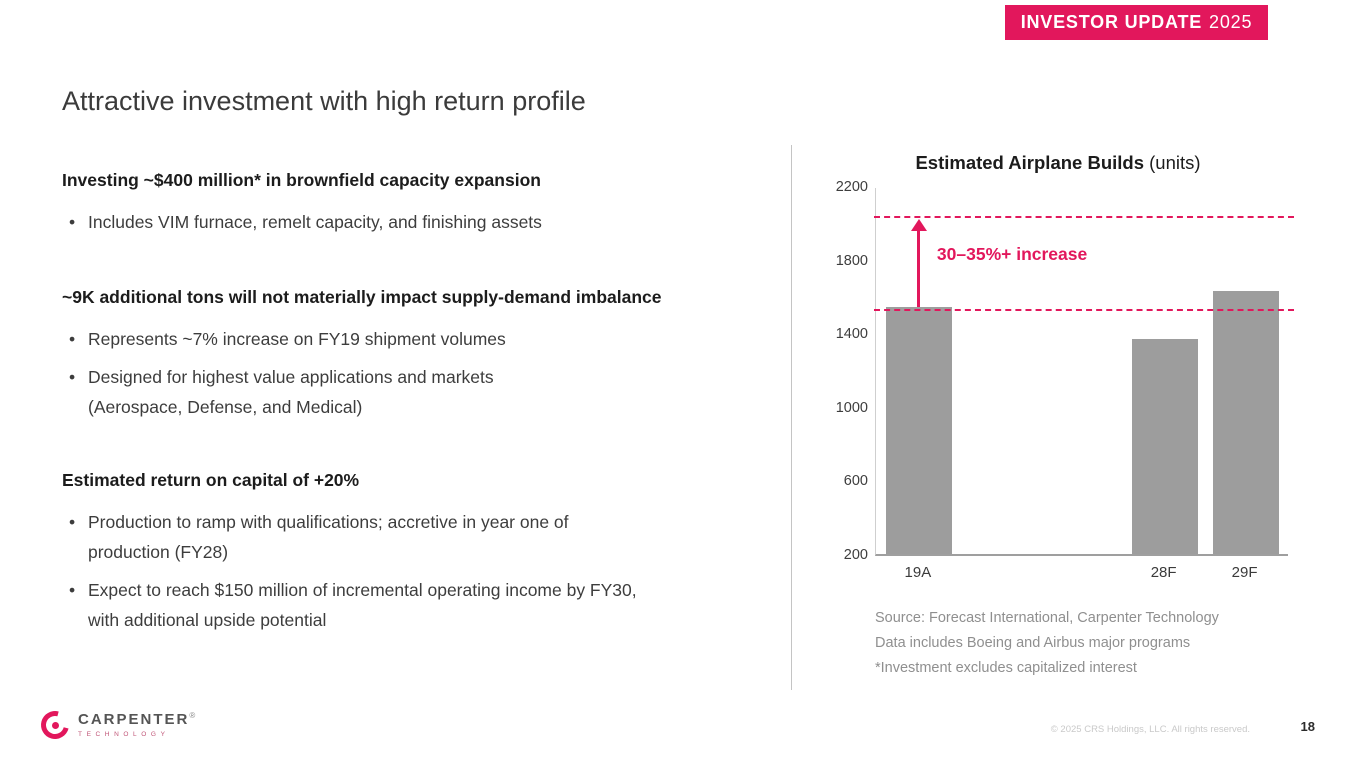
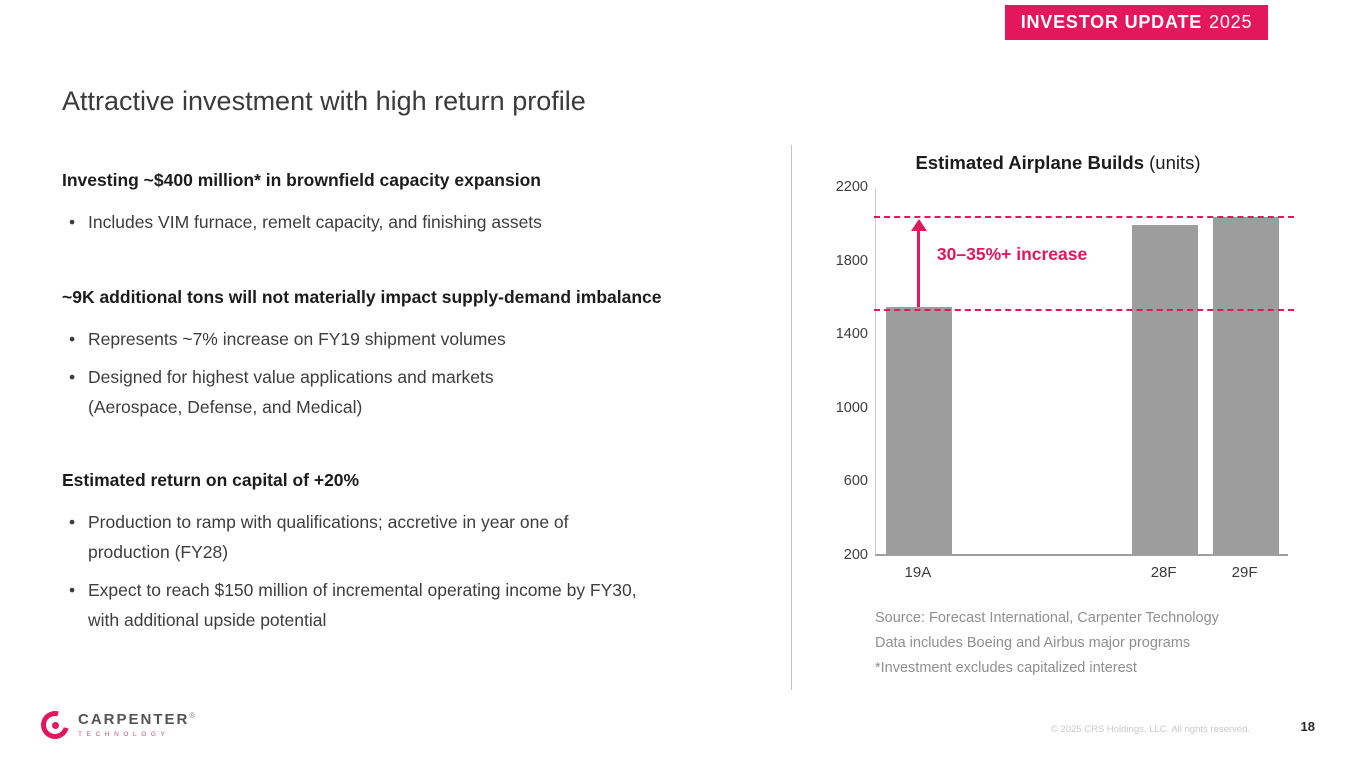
28F: 1370 -> 1990
29F: 1630 -> 2030
